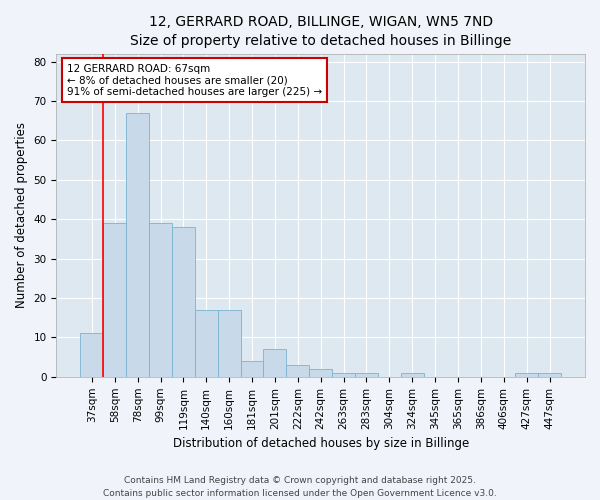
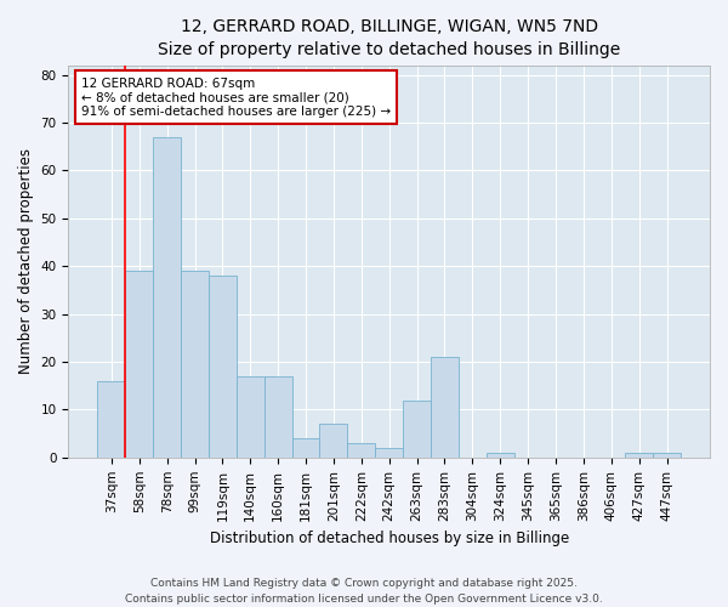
37sqm: 11 -> 16
263sqm: 1 -> 12
283sqm: 1 -> 21
